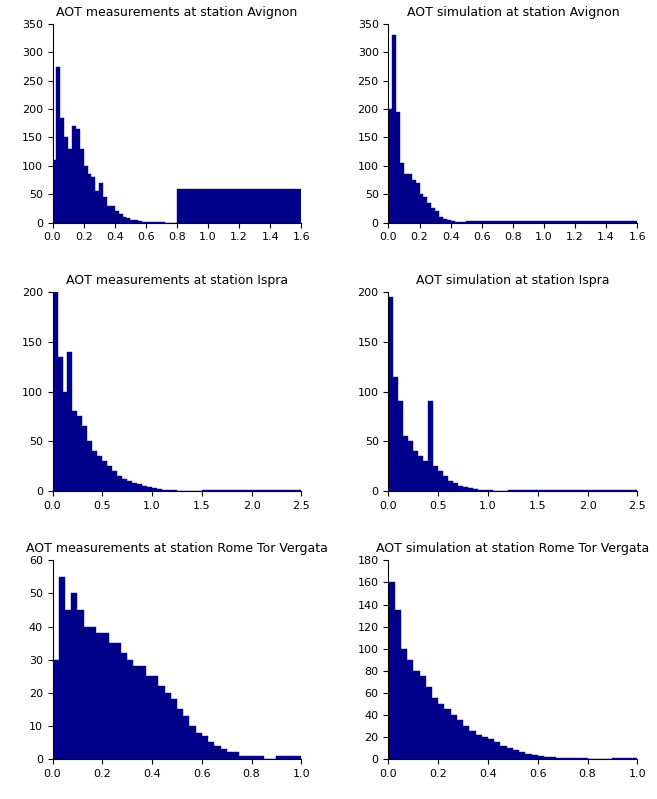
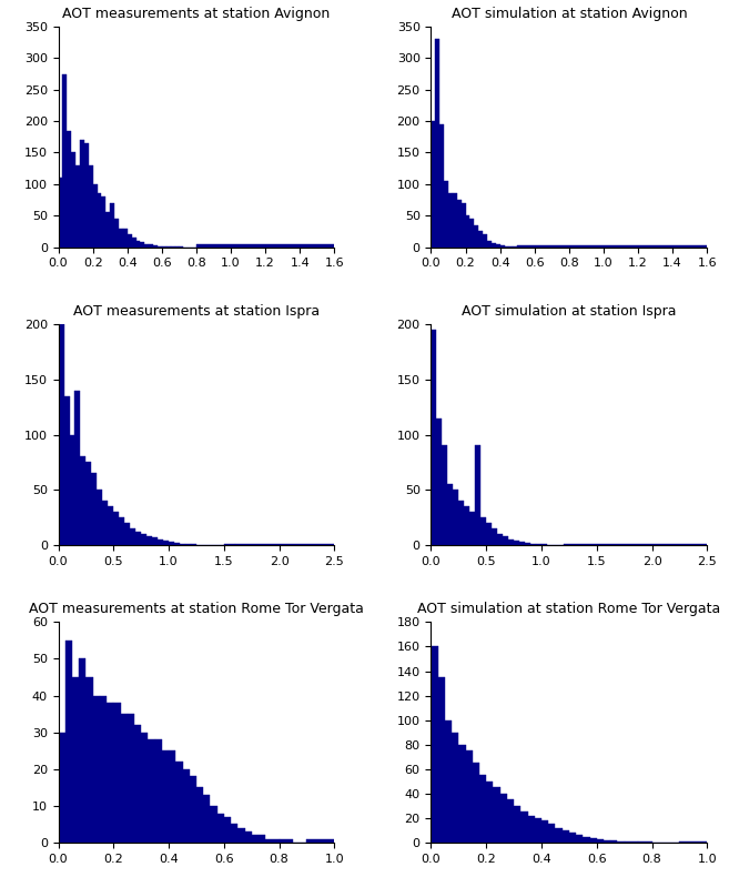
AOT measurements at station Avignon/1.2: 60 -> 5
